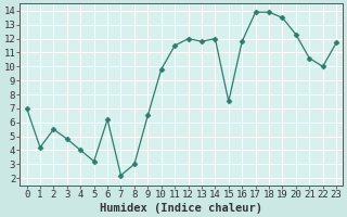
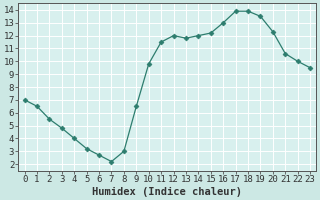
1: 4.2 -> 6.5
6: 6.2 -> 2.7
15: 7.5 -> 12.2
16: 11.8 -> 13.0
23: 11.7 -> 9.5
